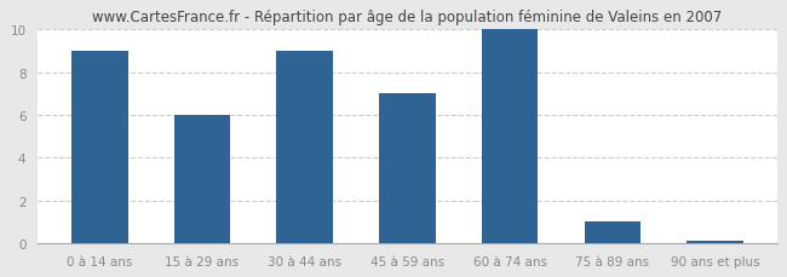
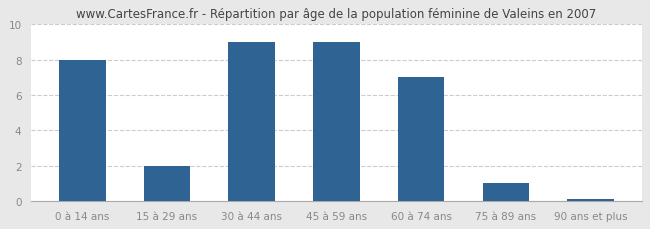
0 à 14 ans: 9.0 -> 8.0
15 à 29 ans: 6.0 -> 2.0
45 à 59 ans: 7.0 -> 9.0
60 à 74 ans: 10.0 -> 7.0
